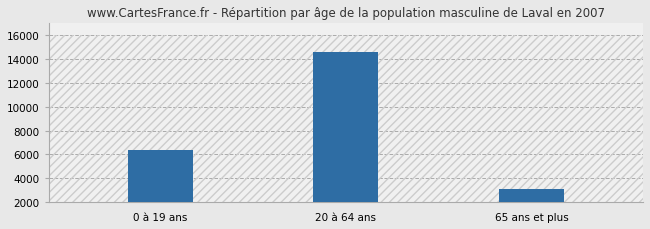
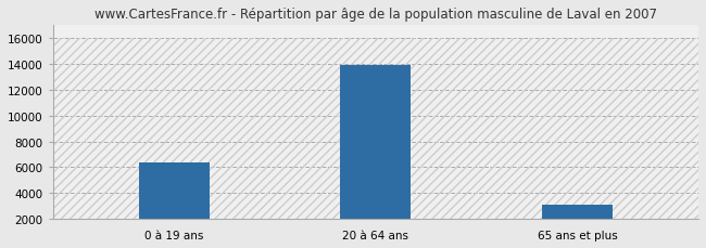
20 à 64 ans: 14600 -> 13900
